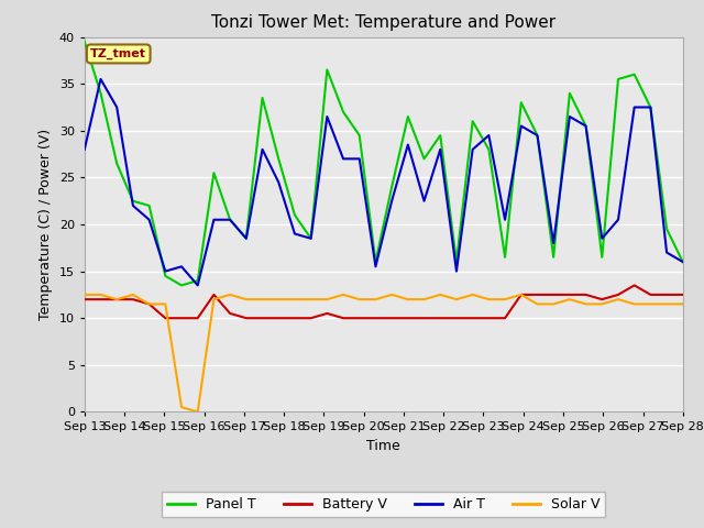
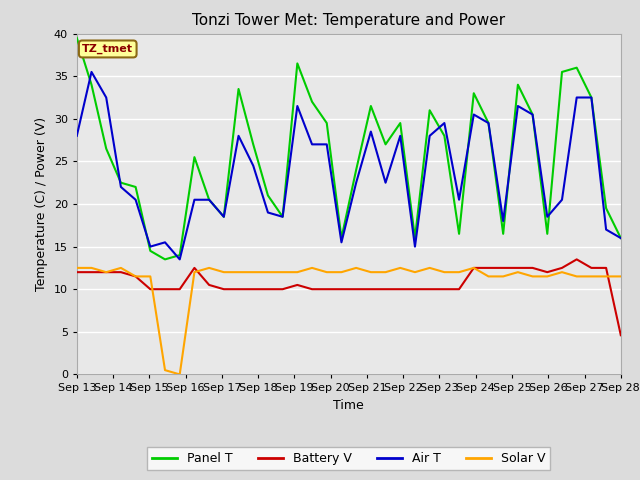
Battery V/Sep 28: 12.5 -> 4.6
